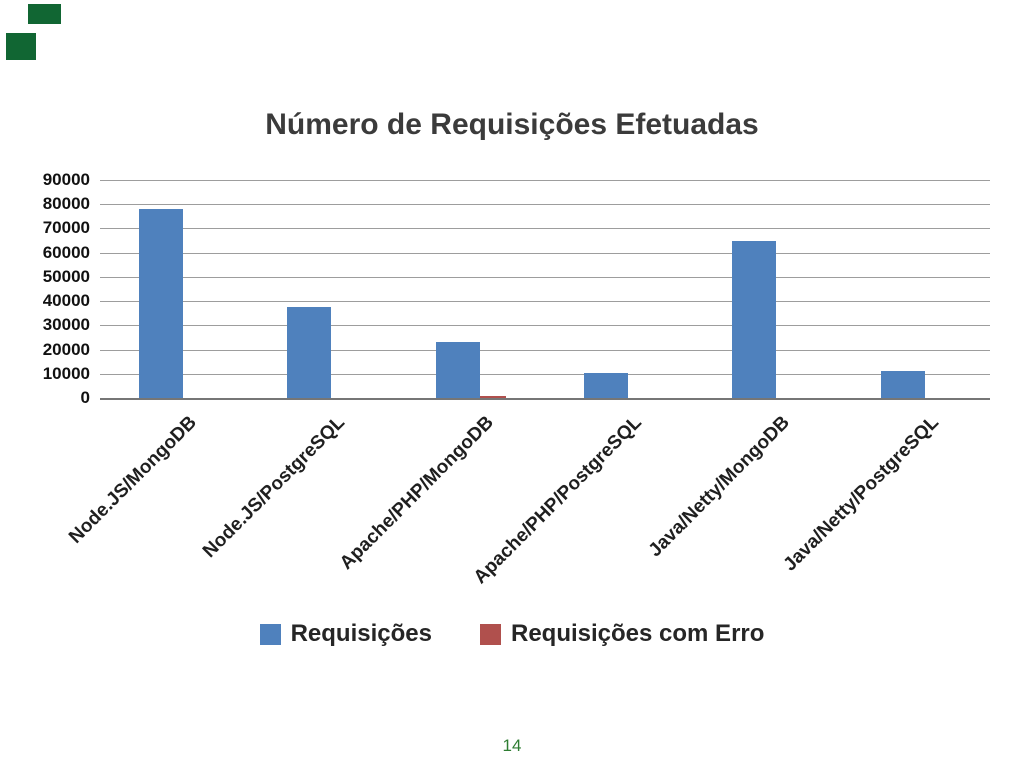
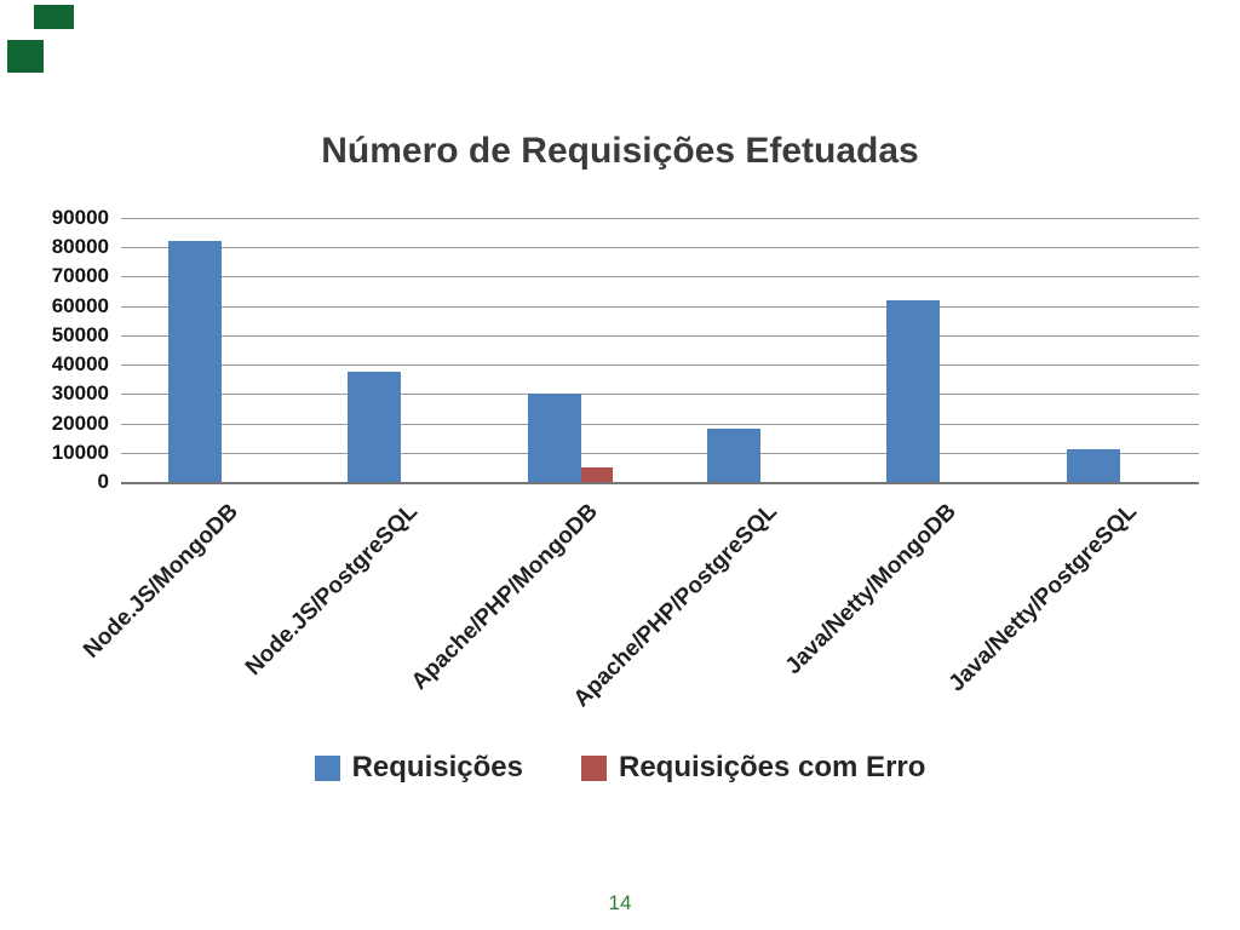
Requisições/Node.JS/MongoDB: 78000 -> 82000
Requisições/Apache/PHP/MongoDB: 23000 -> 30000
Requisições com Erro/Apache/PHP/MongoDB: 1000 -> 5000
Requisições/Apache/PHP/PostgreSQL: 10000 -> 18000
Requisições/Java/Netty/MongoDB: 65000 -> 62000
